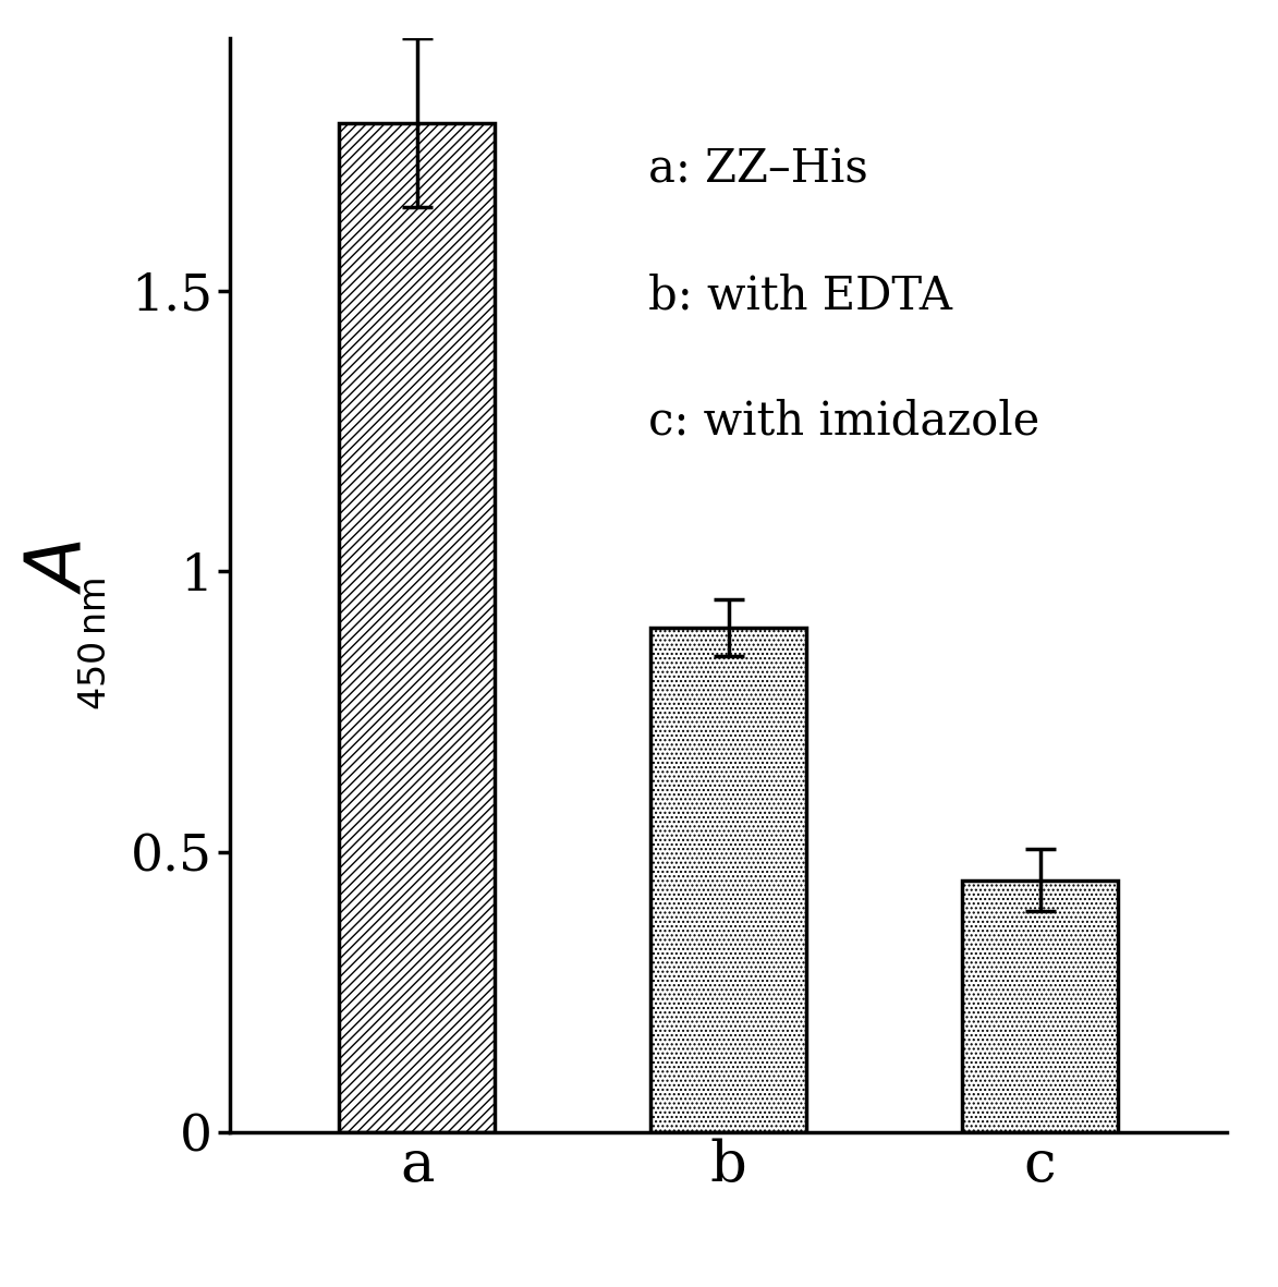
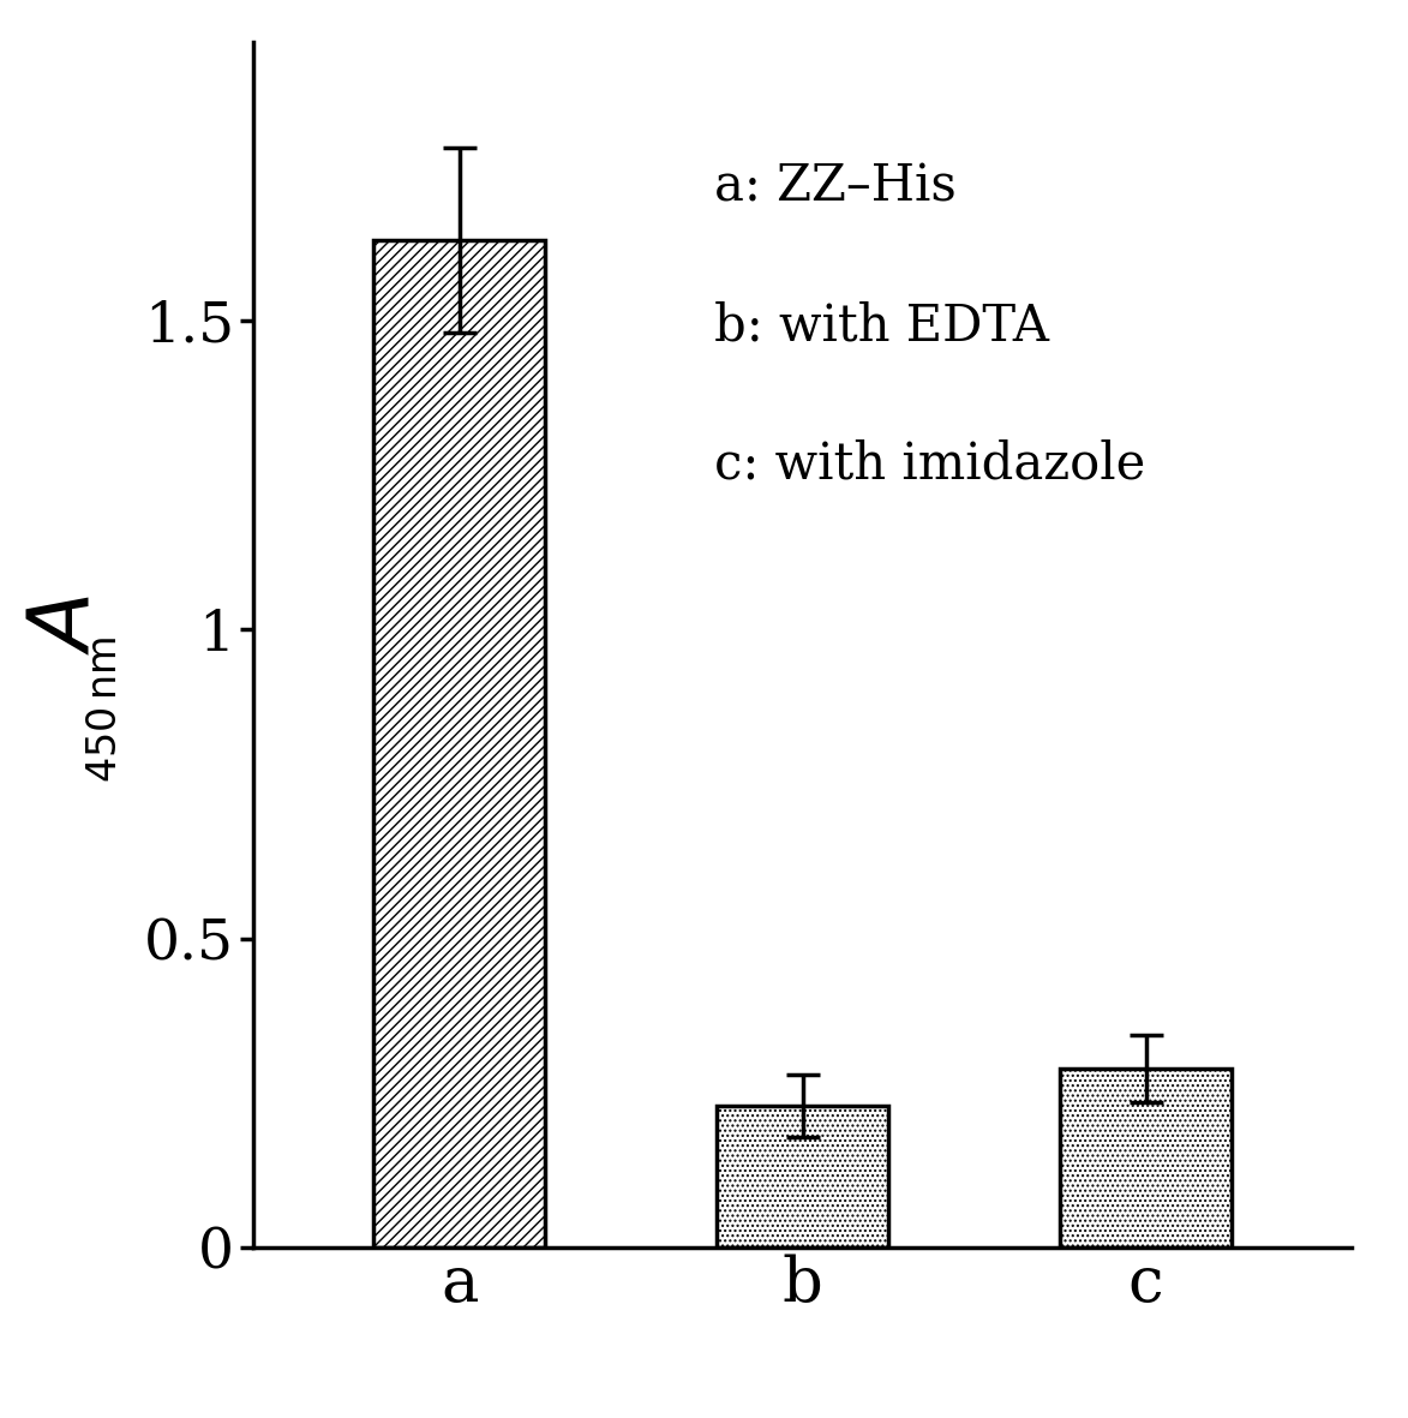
a: 1.80 -> 1.63
b: 0.90 -> 0.23
c: 0.45 -> 0.29
